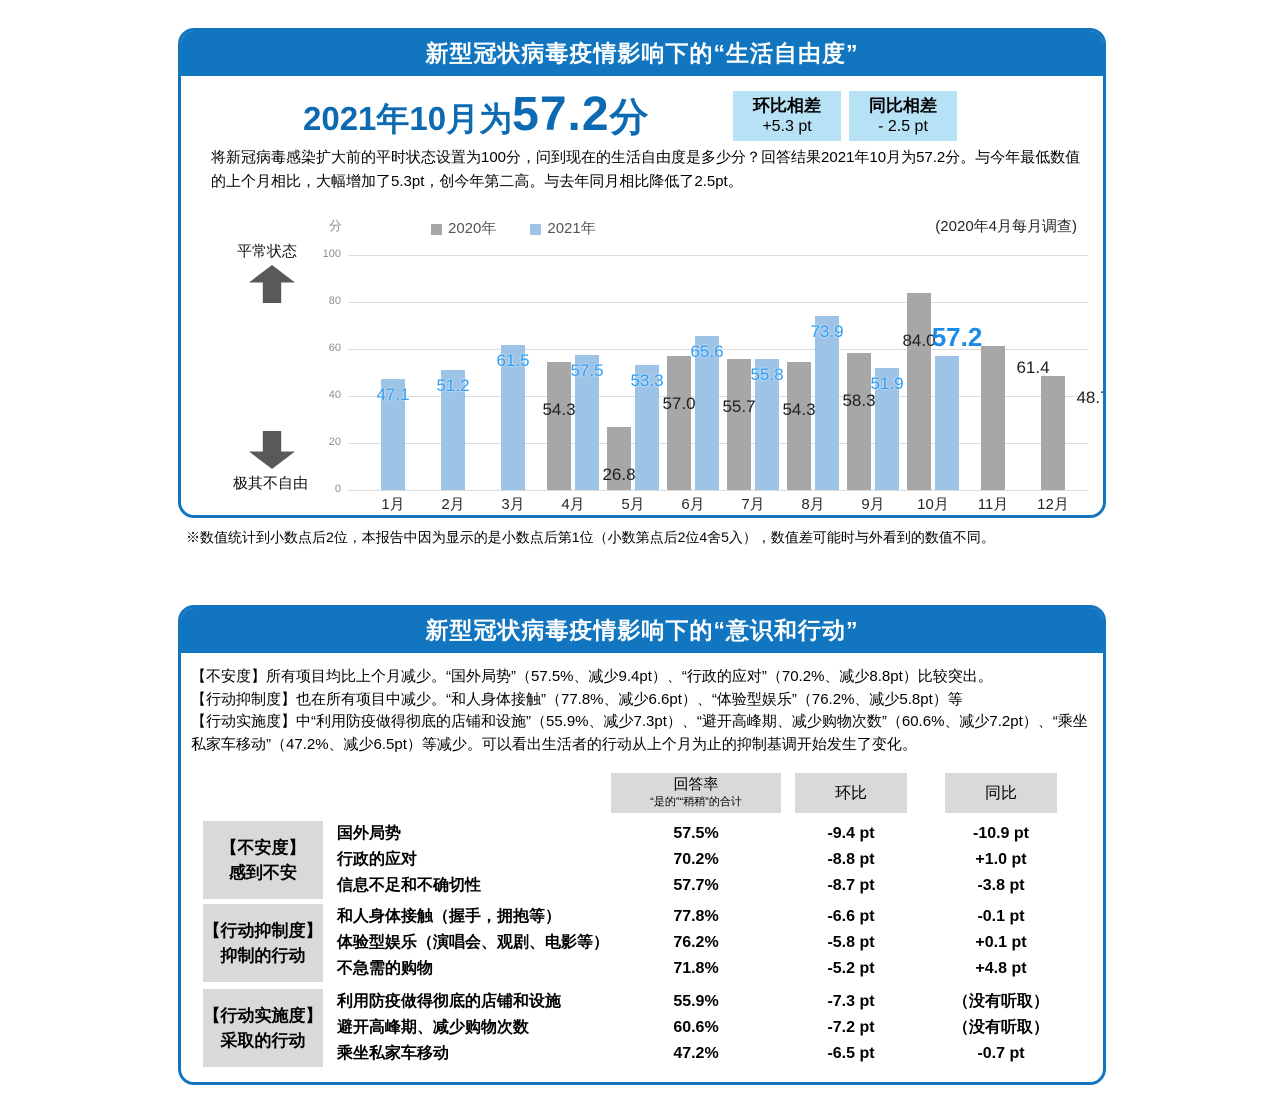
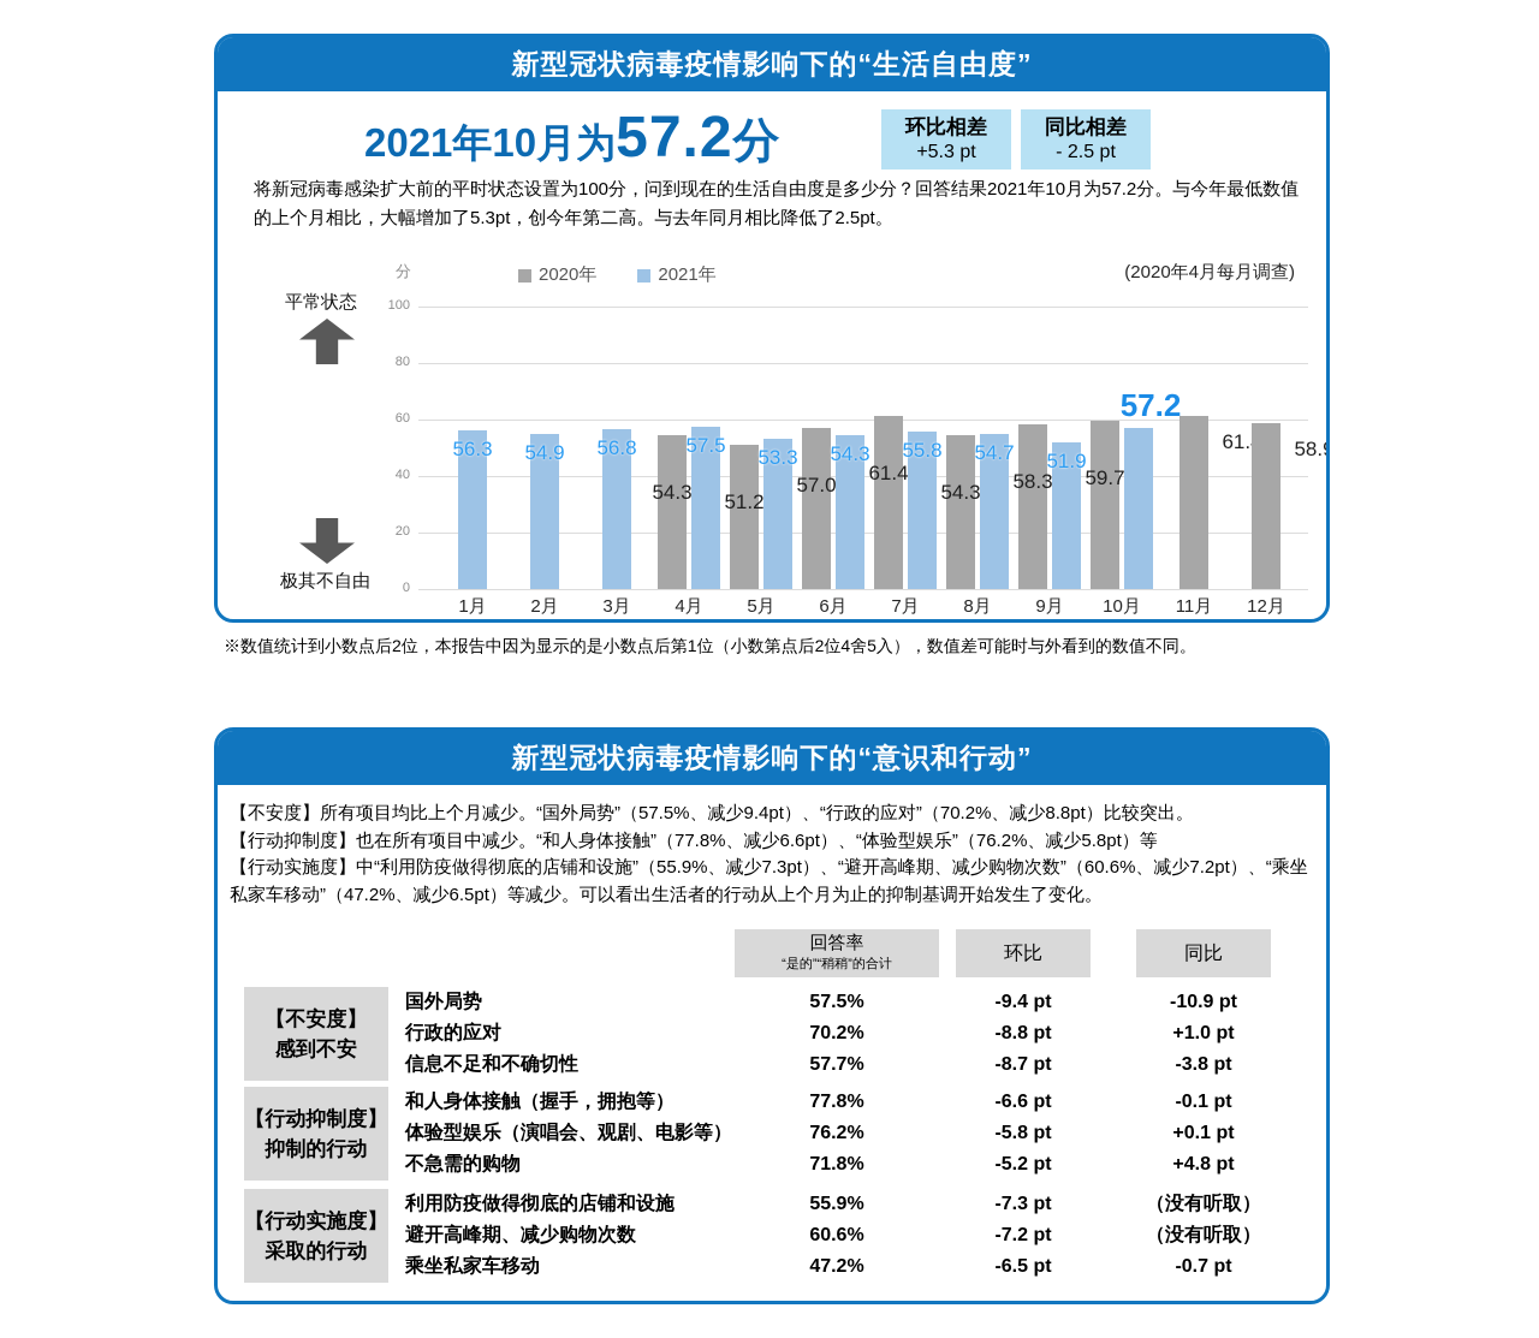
2021年/1月: 47.1 -> 56.3
2021年/2月: 51.2 -> 54.9
2021年/3月: 61.5 -> 56.8
2020年/5月: 26.8 -> 51.2
2021年/6月: 65.6 -> 54.3
2020年/7月: 55.7 -> 61.4
2021年/8月: 73.9 -> 54.7
2020年/10月: 84.0 -> 59.7
2020年/12月: 48.7 -> 58.9
